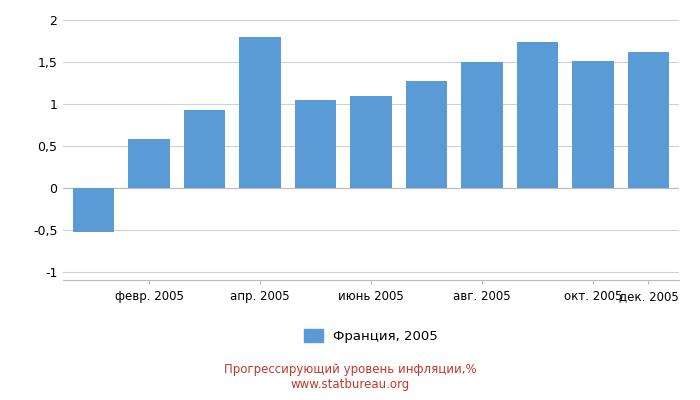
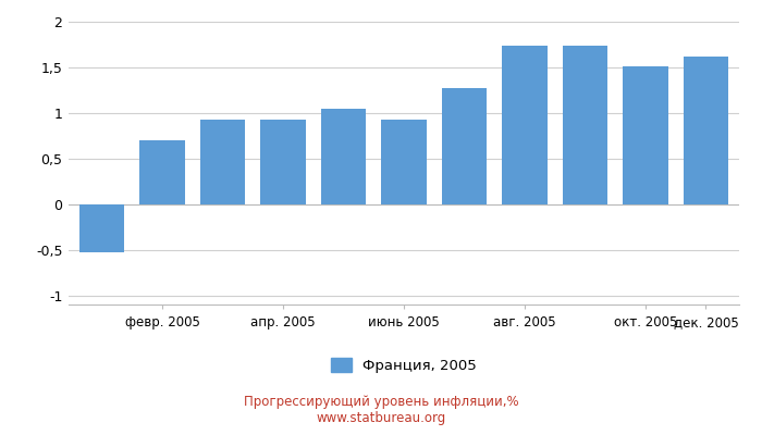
февр. 2005: 0,58 -> 0,70
апр. 2005: 1,80 -> 0,93
июнь 2005: 1,10 -> 0,93
авг. 2005: 1,50 -> 1,74
